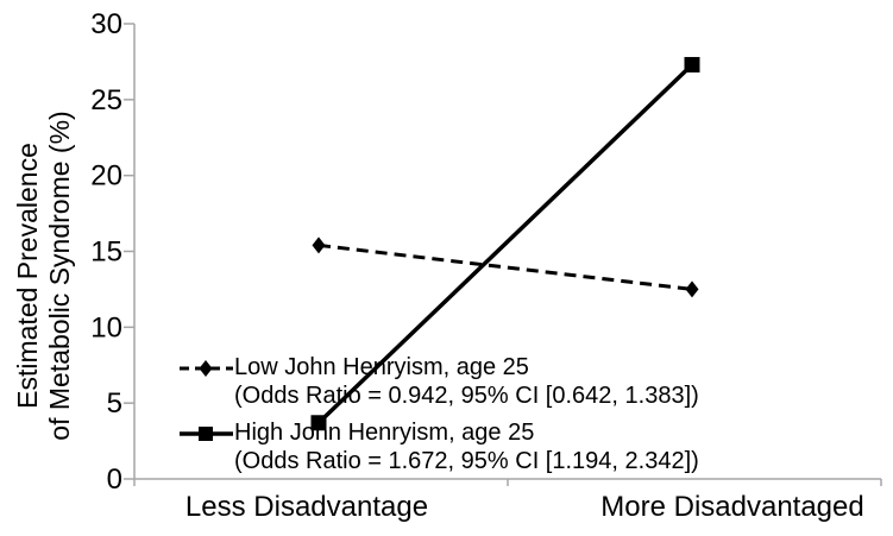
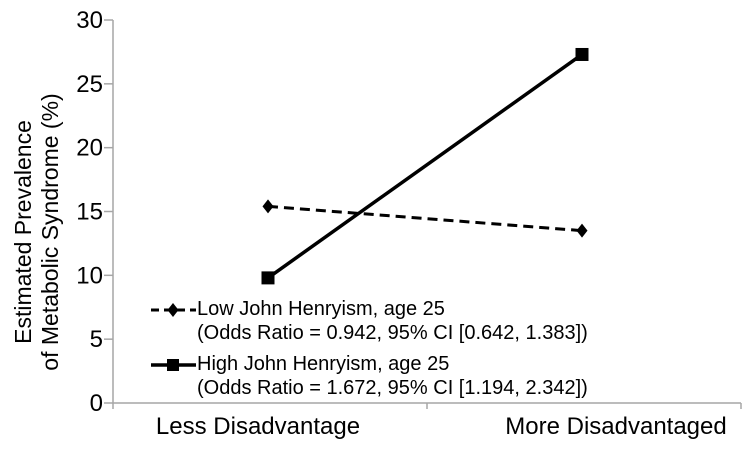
High John Henryism, age 25/Less Disadvantage: 3.7 -> 9.8
Low John Henryism, age 25/More Disadvantaged: 12.5 -> 13.5
